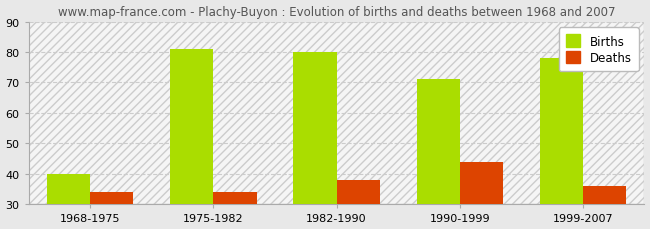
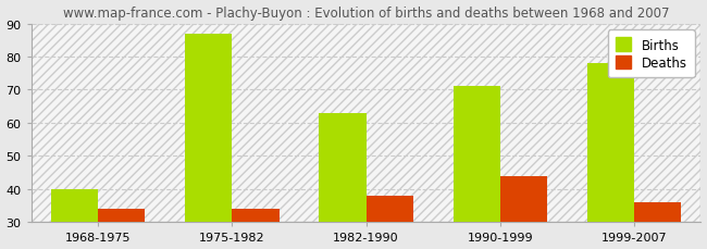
Births/1975-1982: 81 -> 87
Births/1982-1990: 80 -> 63
